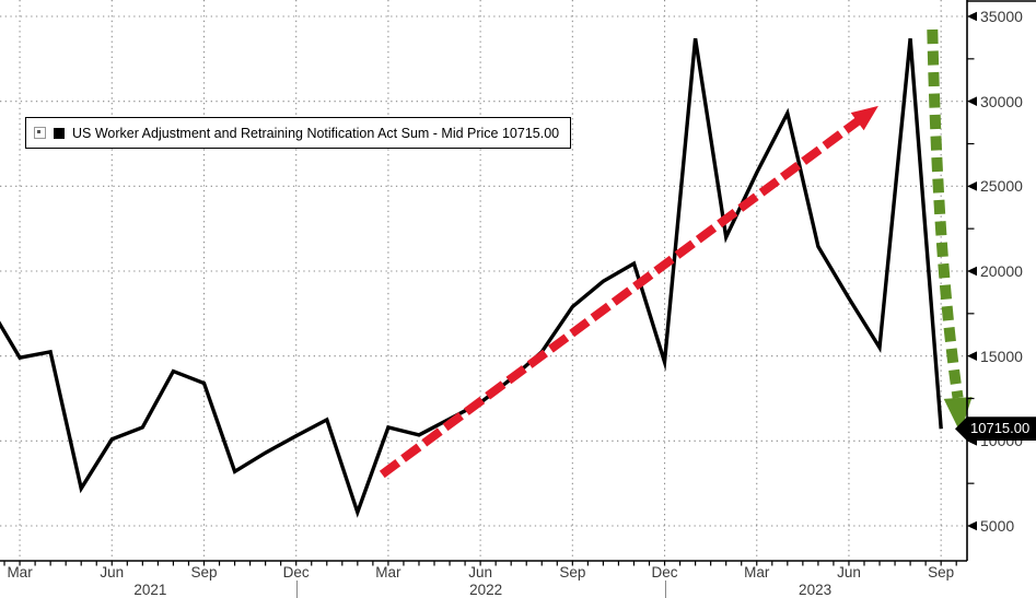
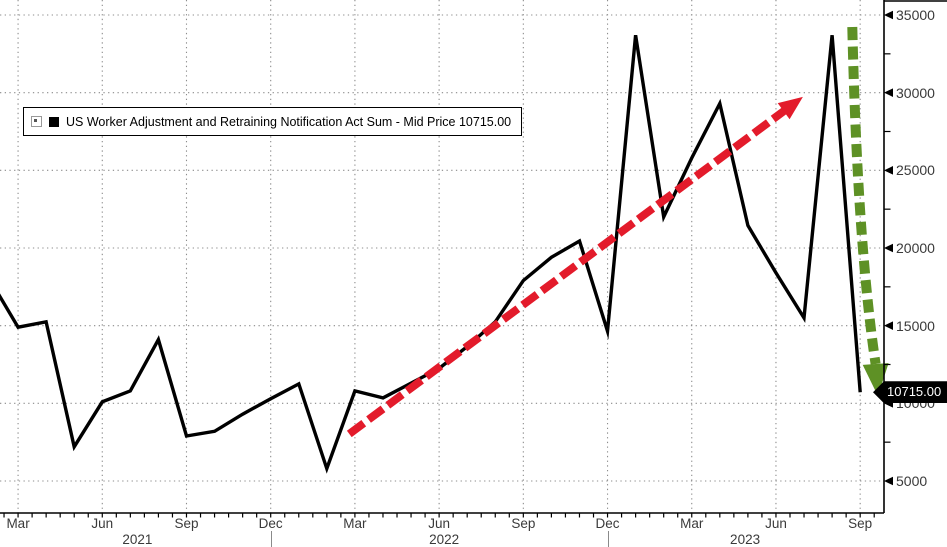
Sep 2021: 13400 -> 7900
